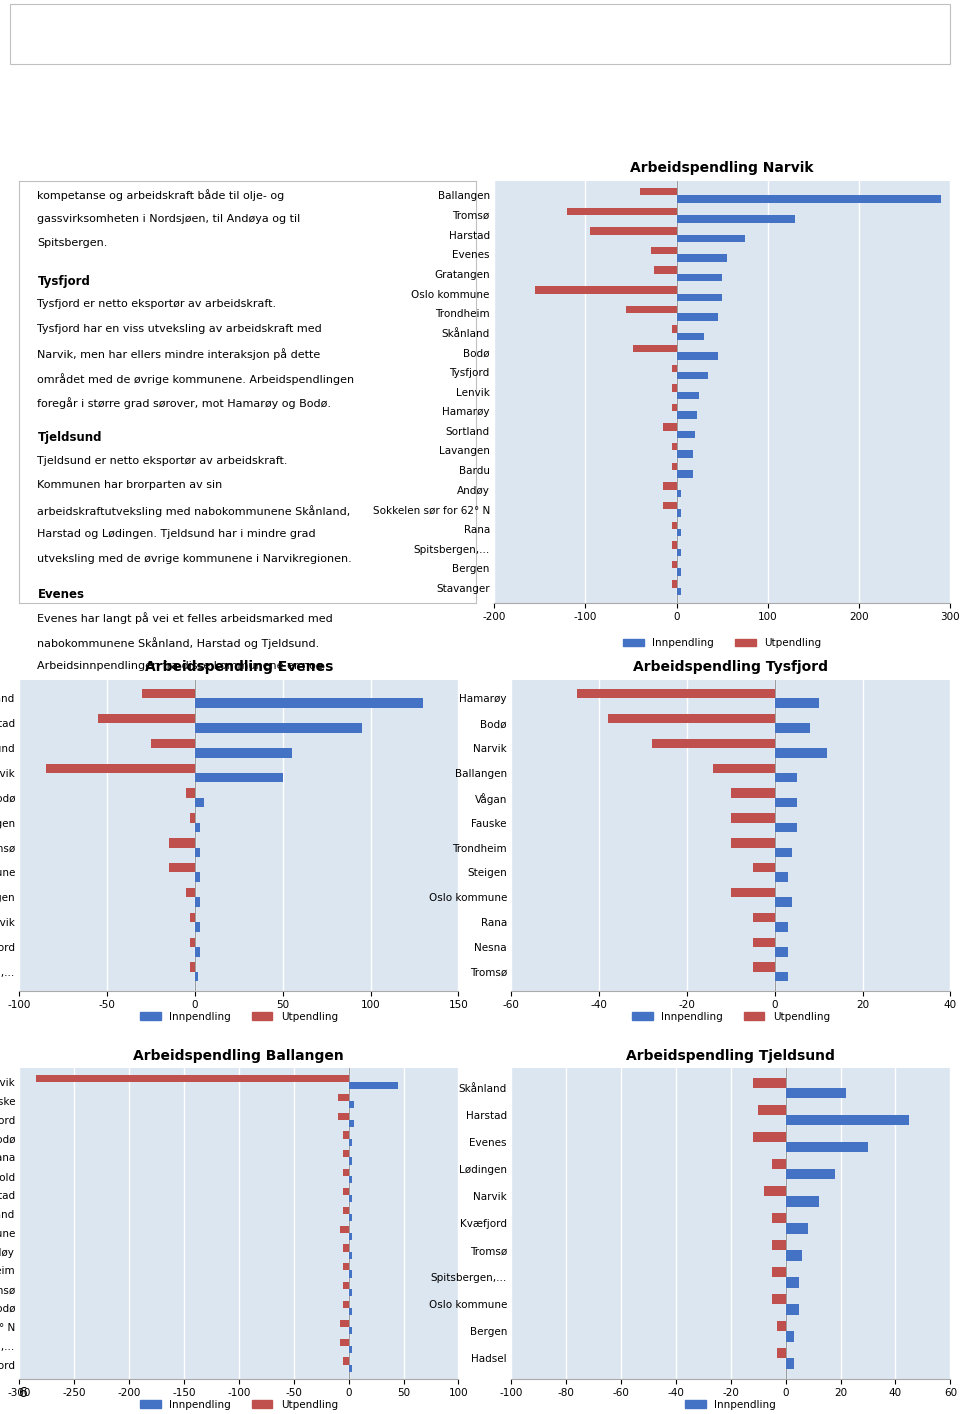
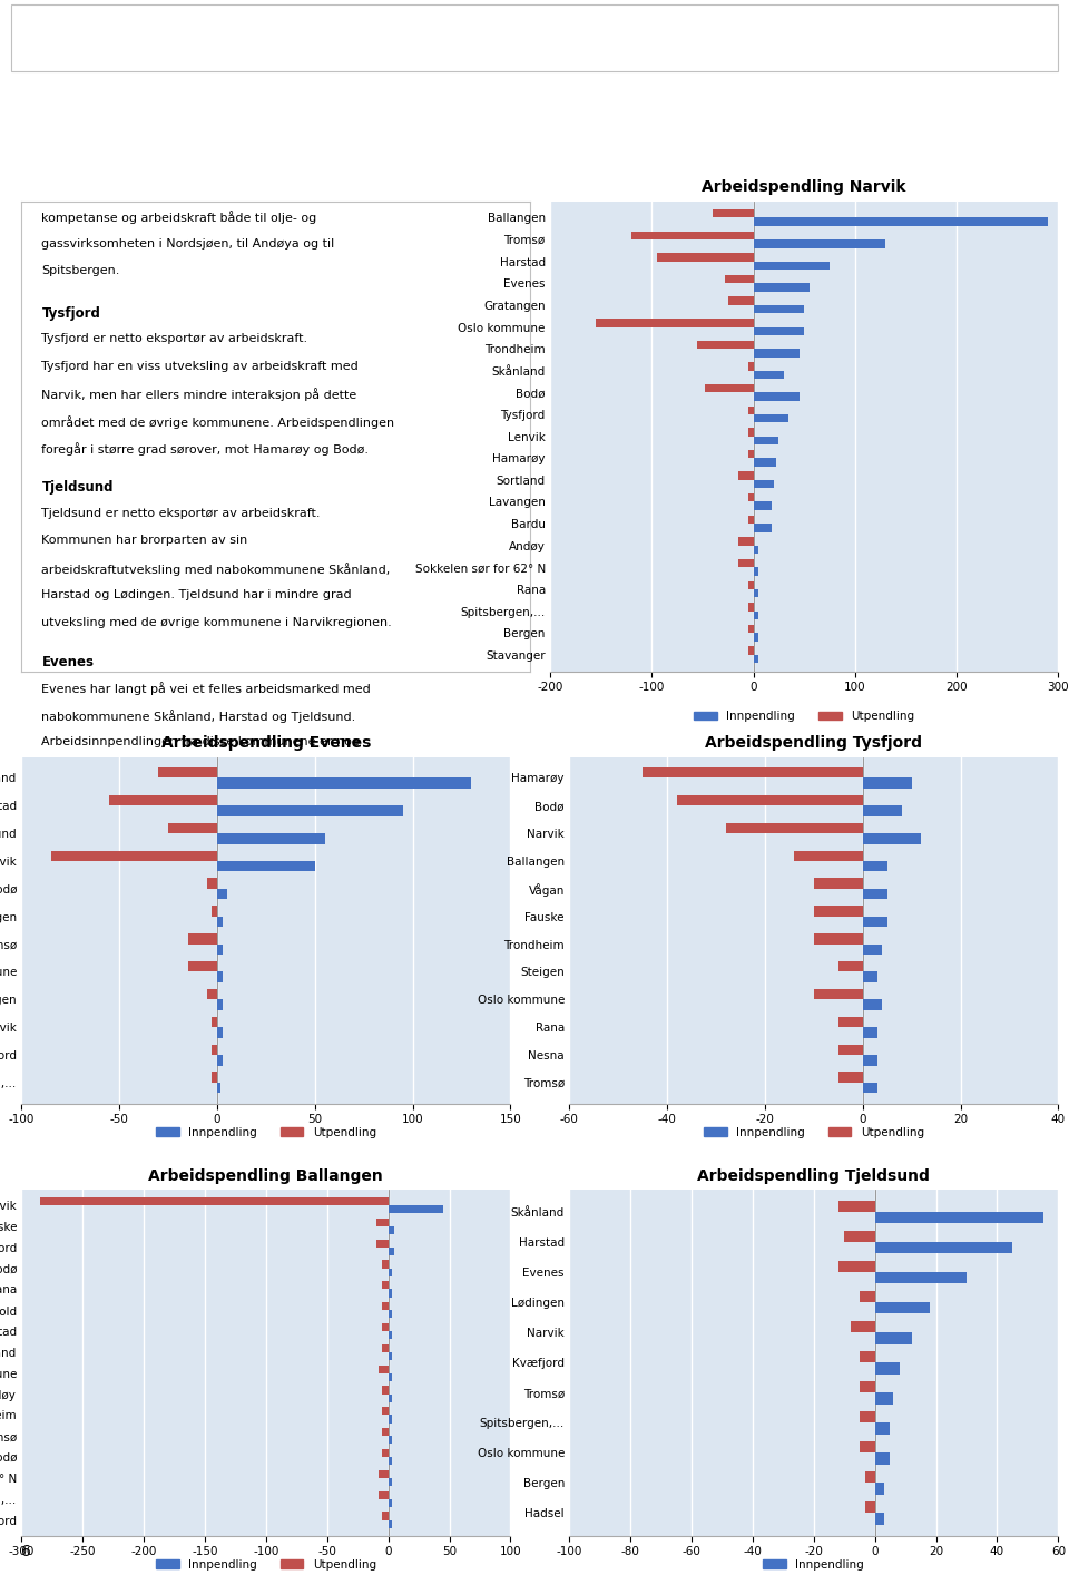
Arbeidspendling Tjeldsund/Innpendling/Skånland: 22 -> 55
